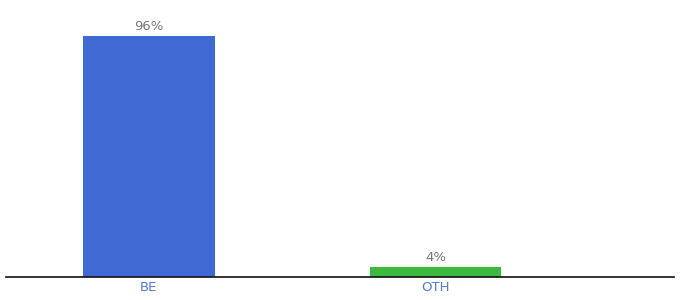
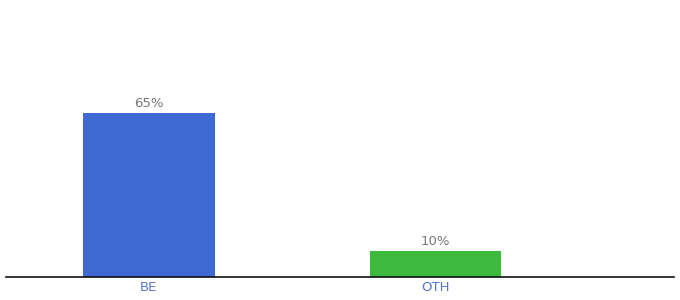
BE: 96% -> 65%
OTH: 4% -> 10%
